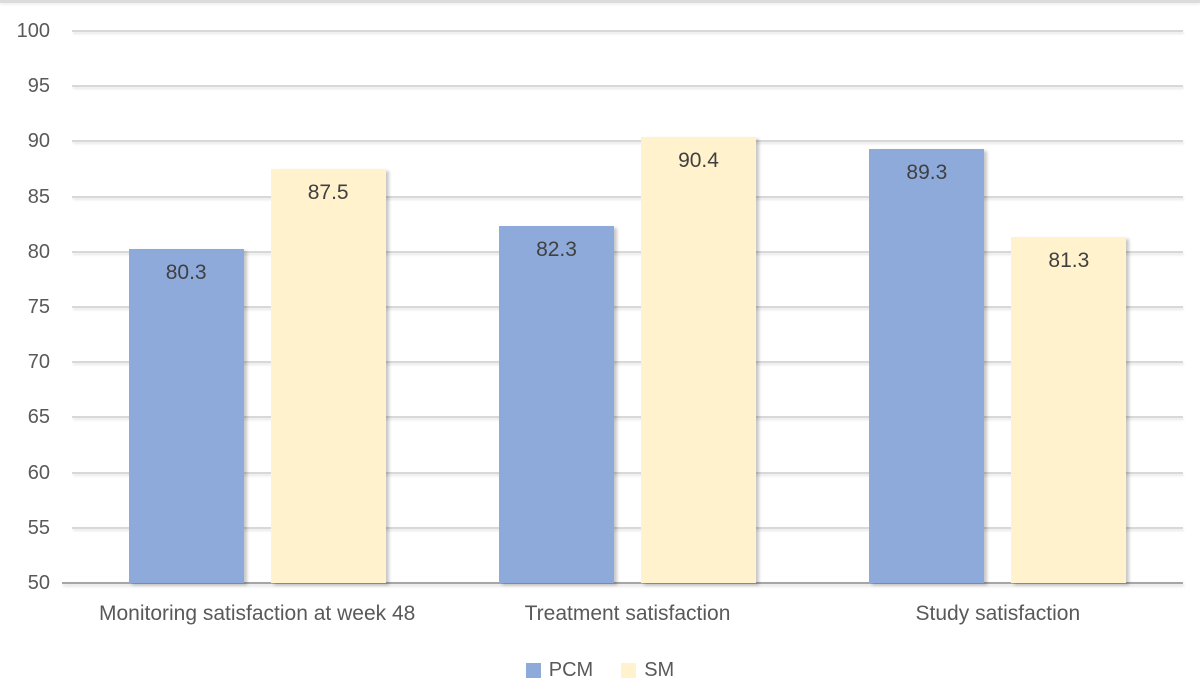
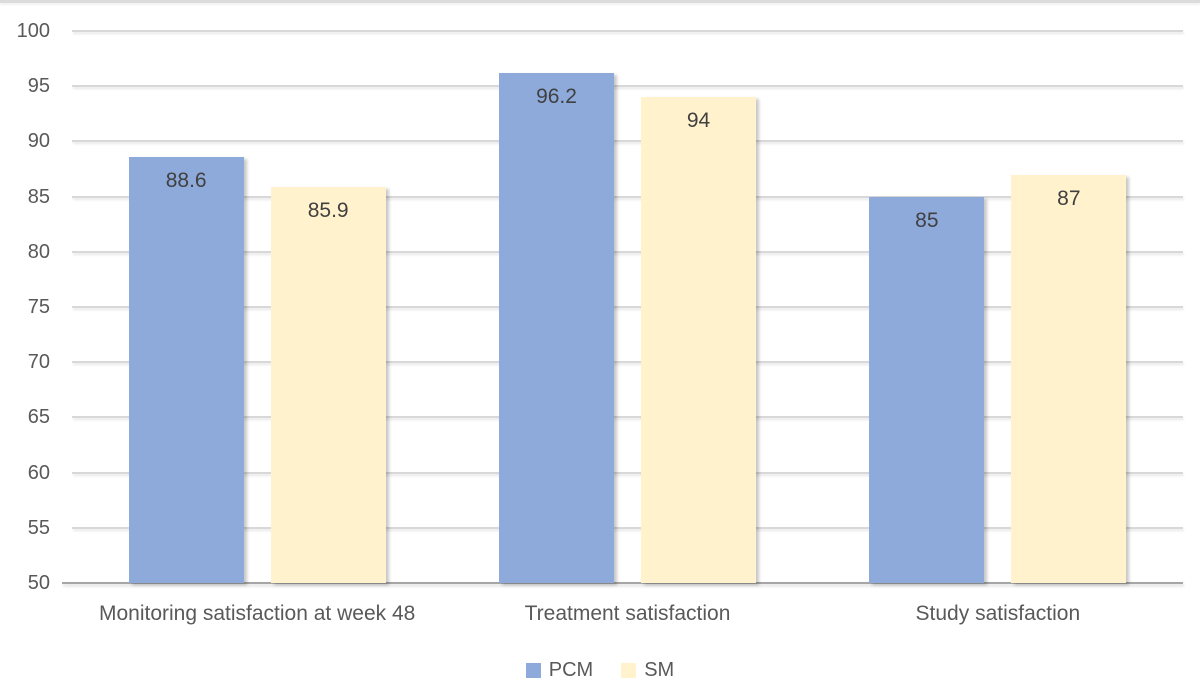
PCM/Monitoring satisfaction at week 48: 80.3 -> 88.6
SM/Monitoring satisfaction at week 48: 87.5 -> 85.9
PCM/Treatment satisfaction: 82.3 -> 96.2
SM/Treatment satisfaction: 90.4 -> 94
PCM/Study satisfaction: 89.3 -> 85
SM/Study satisfaction: 81.3 -> 87
